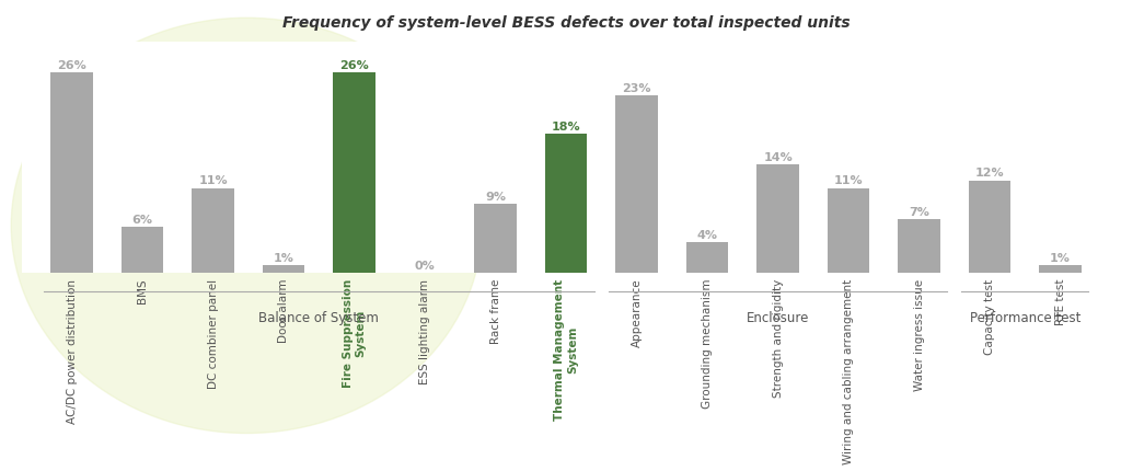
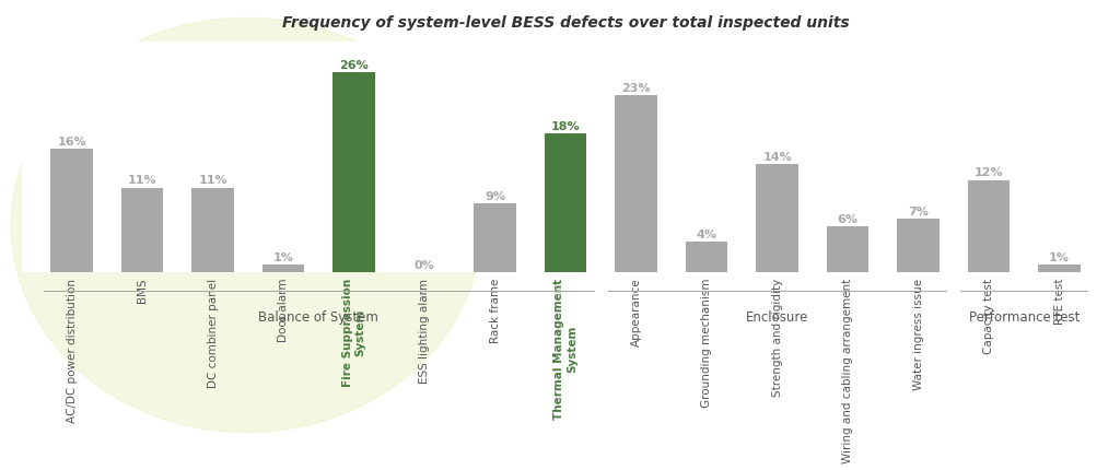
AC/DC power distribution: 26% -> 16%
BMS: 6% -> 11%
Wiring and cabling arrangement: 11% -> 6%
